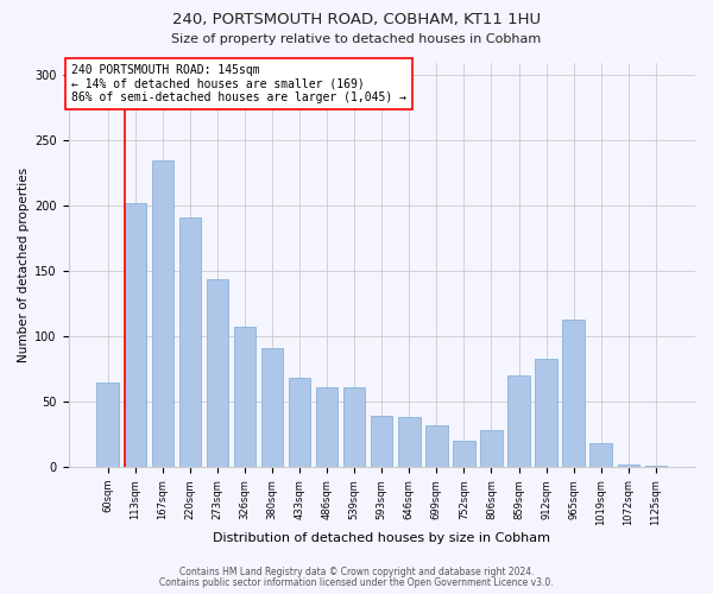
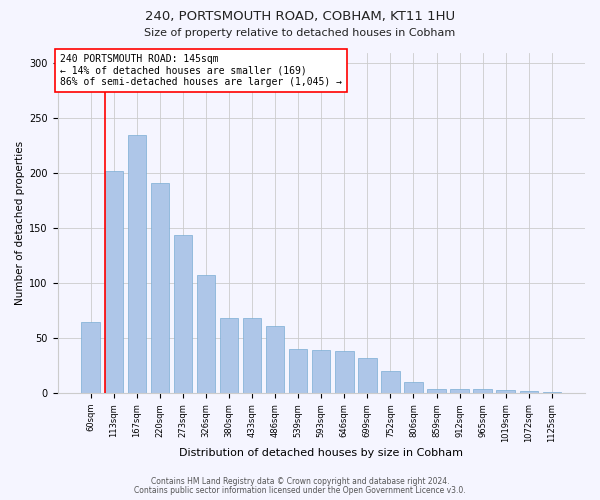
380sqm: 91 -> 68
539sqm: 61 -> 40
806sqm: 28 -> 10
859sqm: 70 -> 4
912sqm: 83 -> 4
965sqm: 113 -> 4
1019sqm: 18 -> 3
